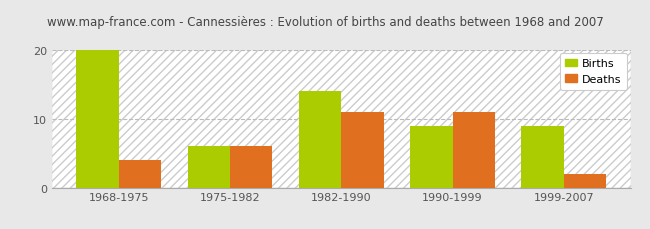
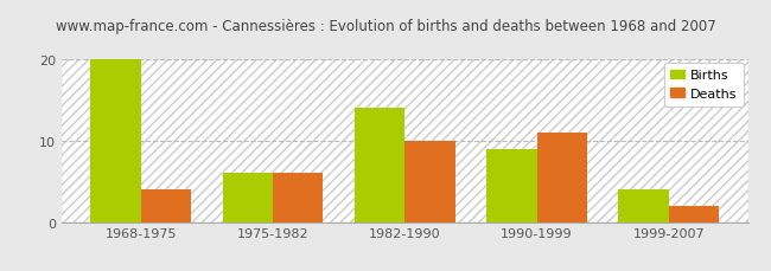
Deaths/1982-1990: 11 -> 10
Births/1999-2007: 9 -> 4
